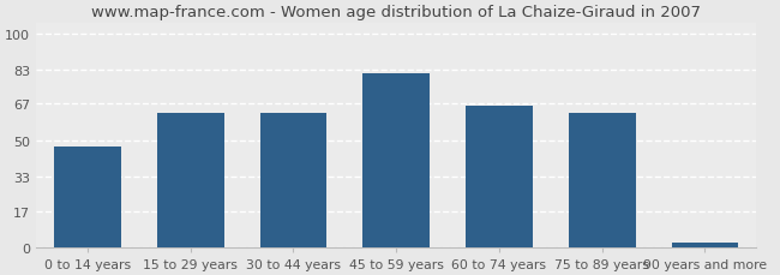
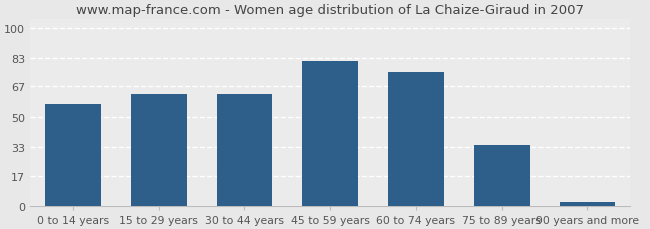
0 to 14 years: 47 -> 57
60 to 74 years: 66 -> 75
75 to 89 years: 63 -> 34
